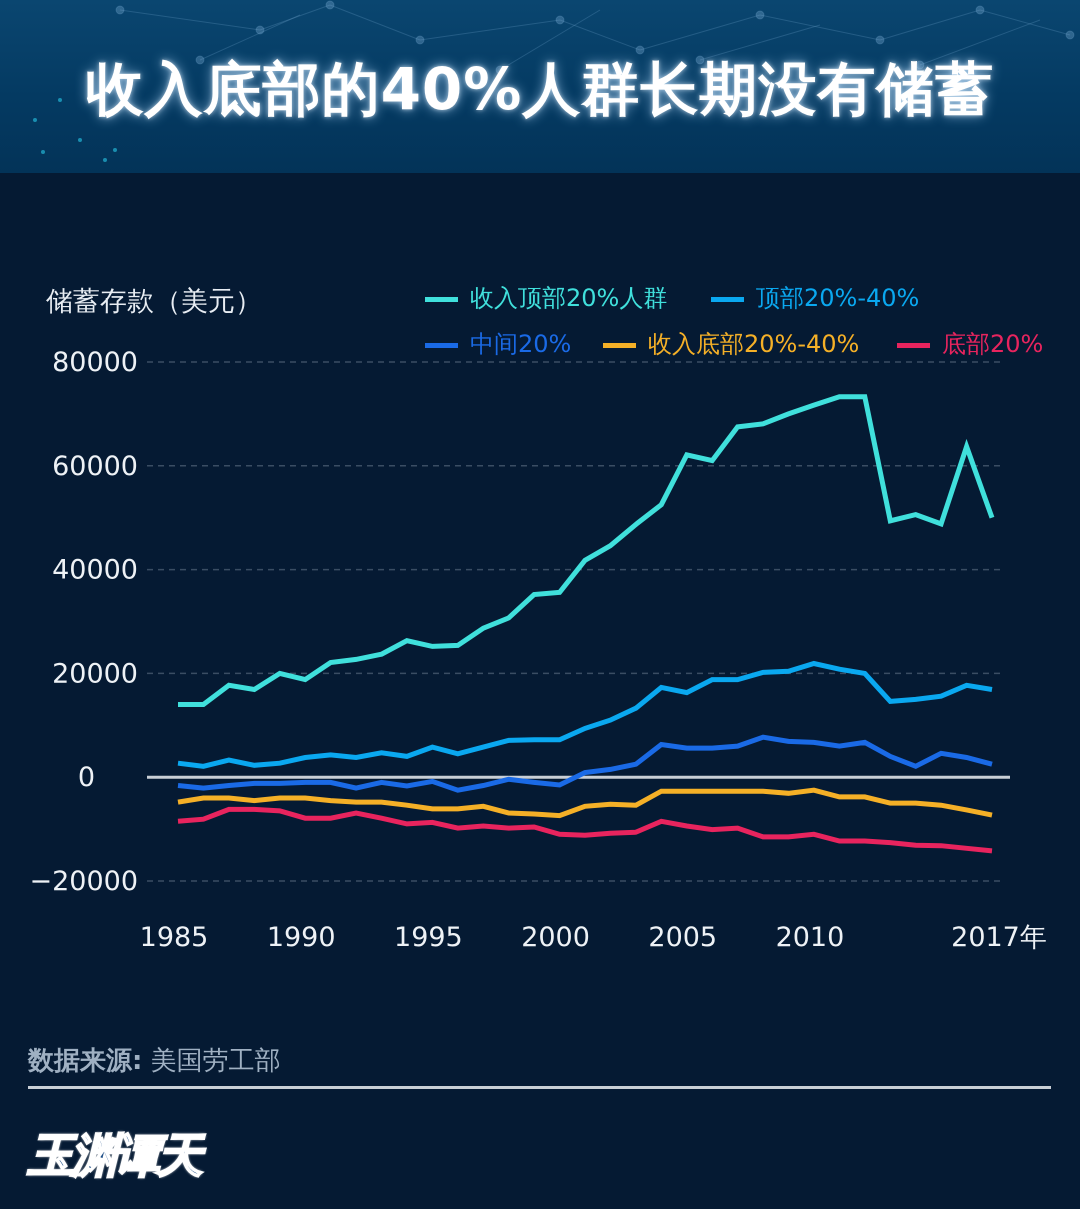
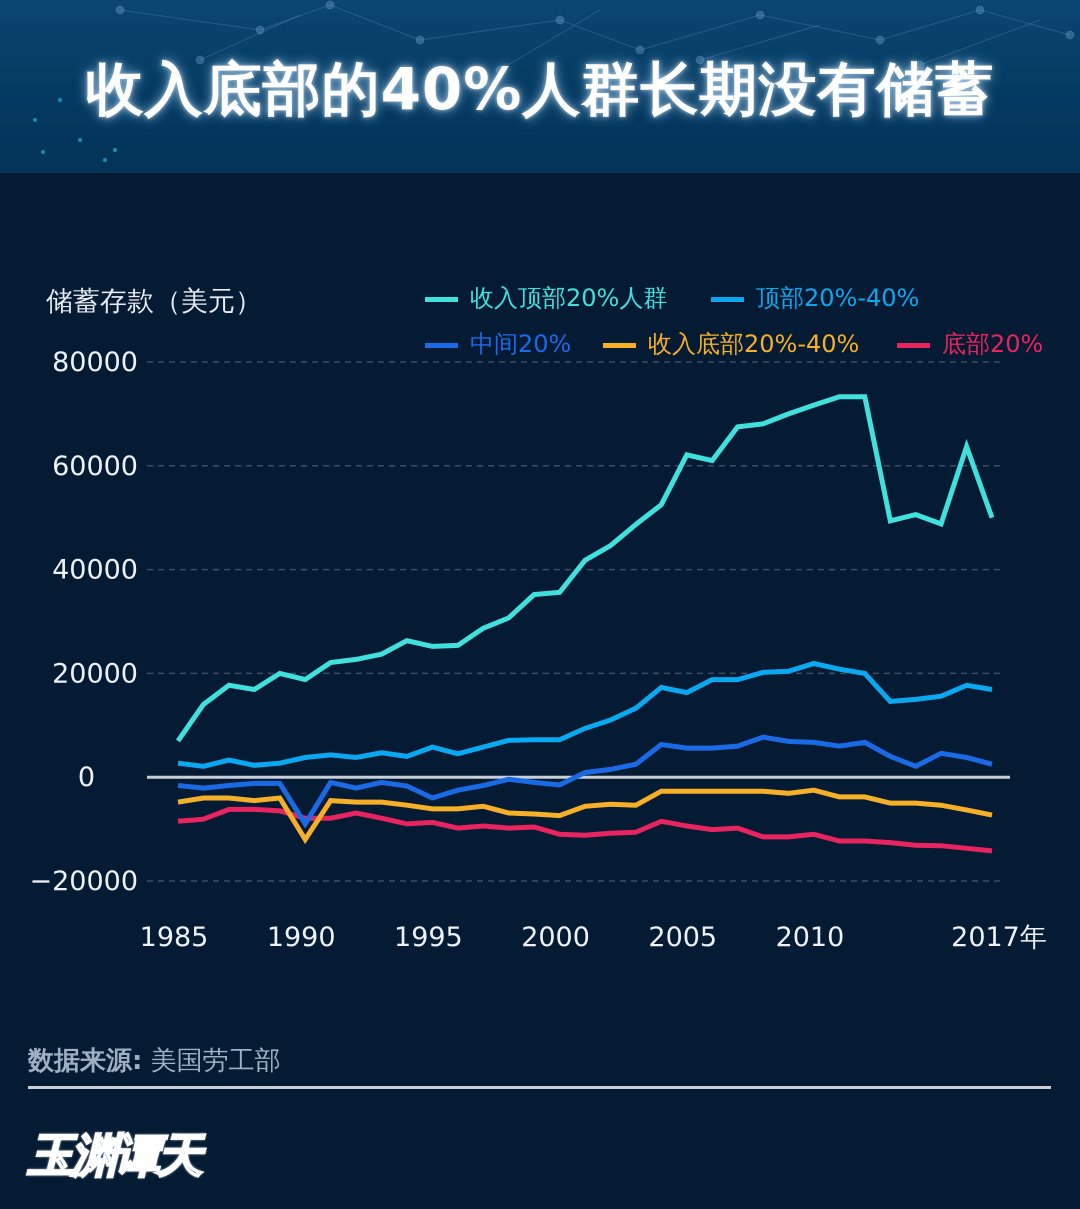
收入顶部20%人群/1985: 14000 -> 7000
中间20%/1990: -1000 -> -9000
收入底部20%-40%/1990: -4000 -> -12000
中间20%/1995: -1000 -> -4000
